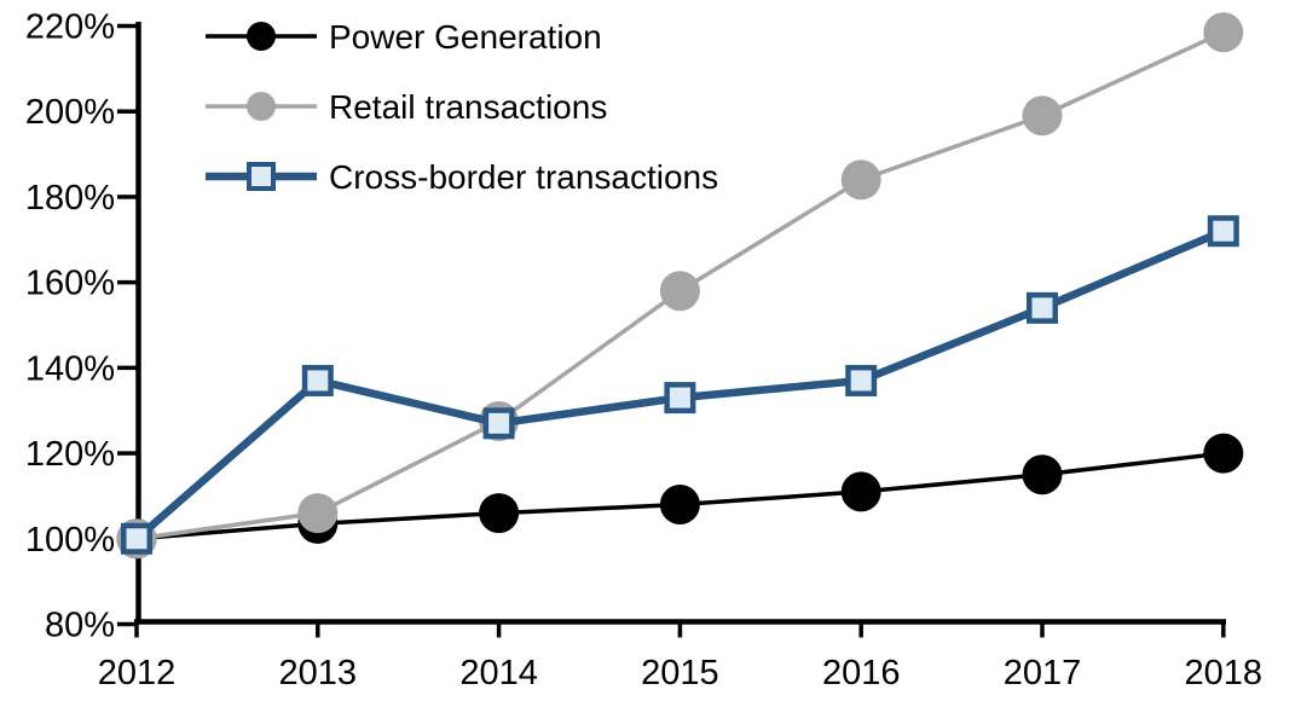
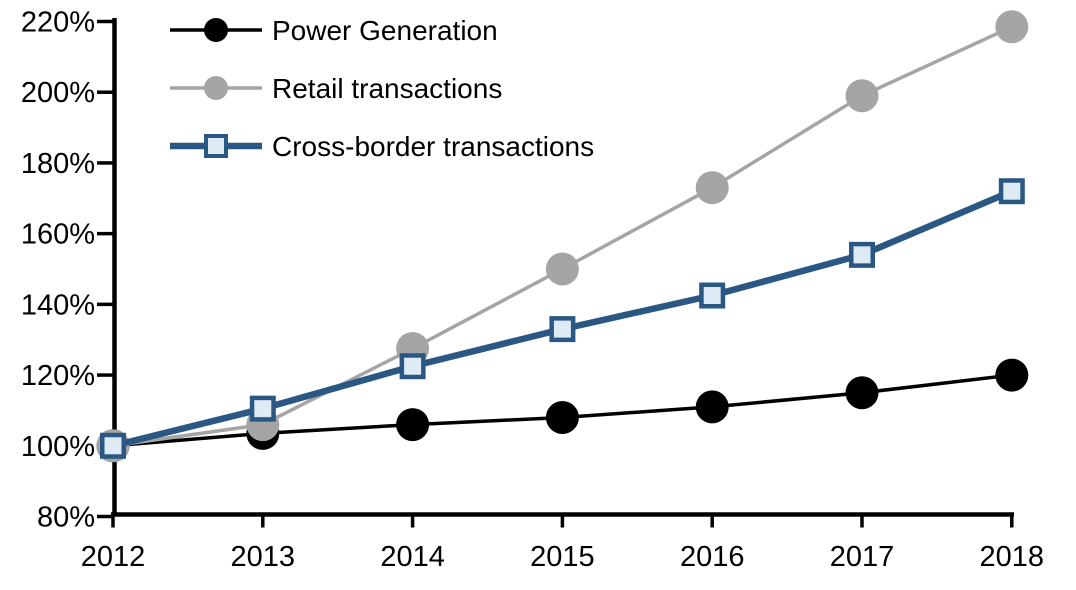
Cross-border transactions/2013: 137% -> 110%
Cross-border transactions/2014: 127% -> 122%
Retail transactions/2015: 158% -> 150%
Retail transactions/2016: 184% -> 173%
Cross-border transactions/2016: 137% -> 142%
